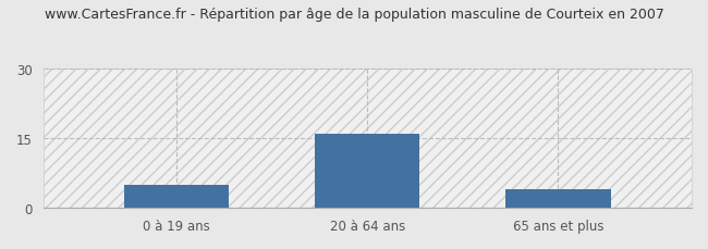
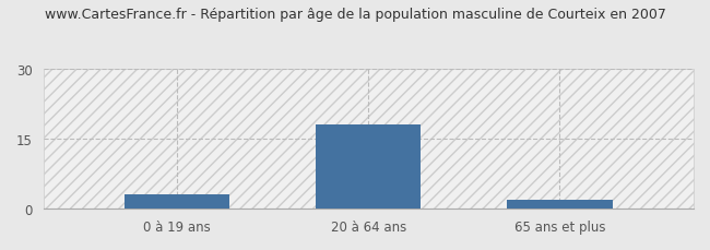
0 à 19 ans: 5 -> 3
20 à 64 ans: 16 -> 18
65 ans et plus: 4 -> 2
